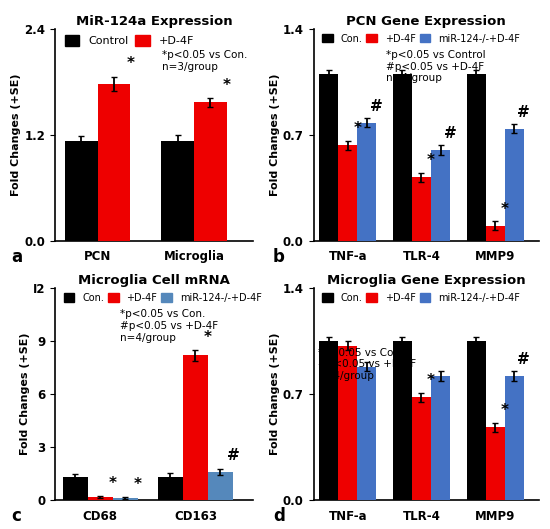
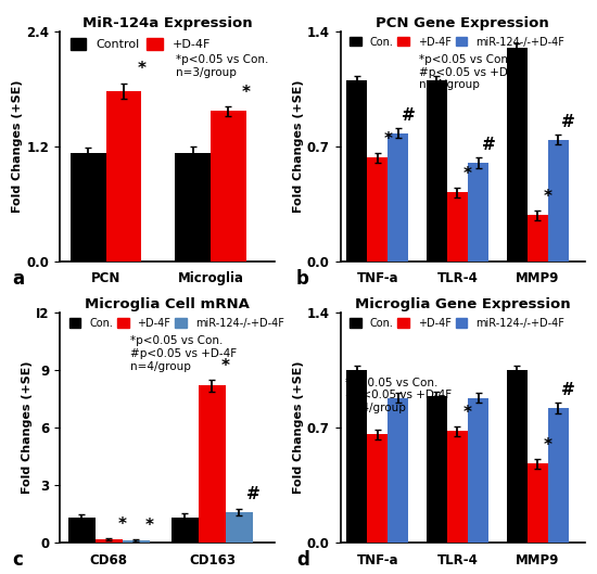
PCN Gene Expression/Con./MMP9: 1.1 -> 1.3
PCN Gene Expression/+D-4F/MMP9: 0.10 -> 0.28
Microglia Gene Expression/+D-4F/TNF-a: 1.02 -> 0.66
Microglia Gene Expression/Con./TLR-4: 1.05 -> 0.89
Microglia Gene Expression/miR-124-/-+D-4F/TLR-4: 0.82 -> 0.88
